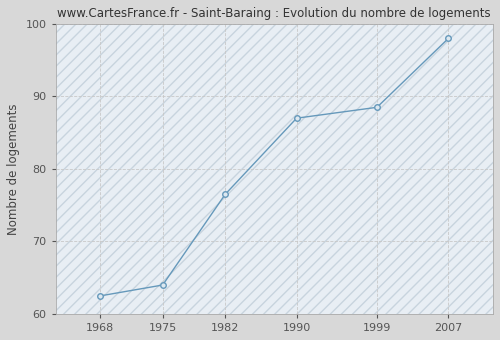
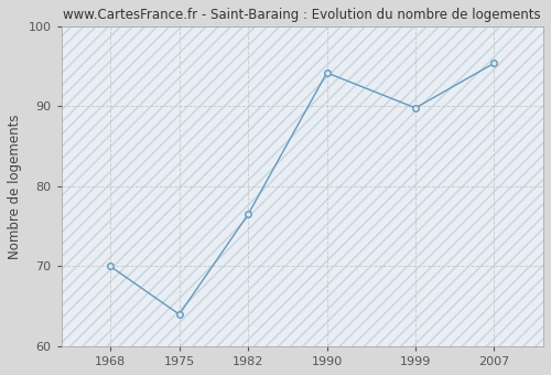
1968: 62.5 -> 70.0
1990: 87.0 -> 94.2
1999: 88.5 -> 89.8
2007: 98.0 -> 95.4
